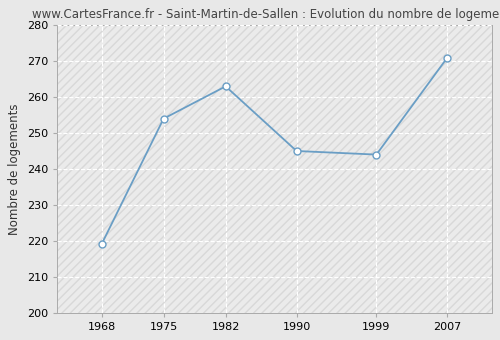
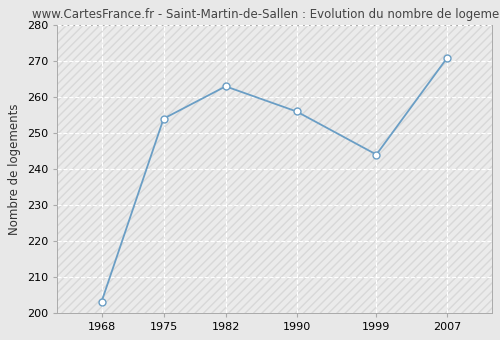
1968: 219 -> 203
1990: 245 -> 256
